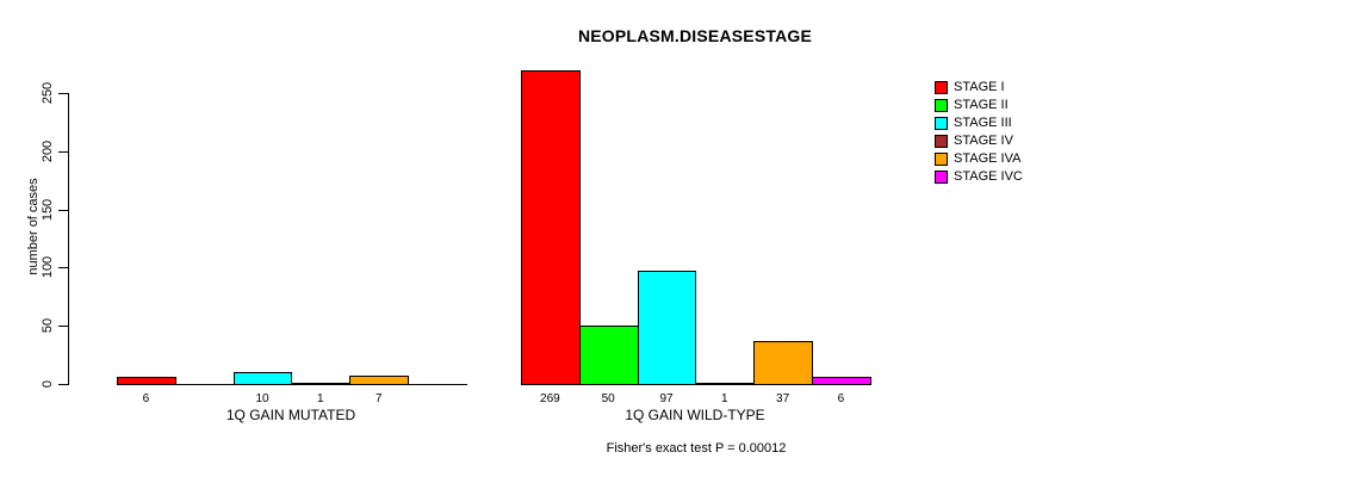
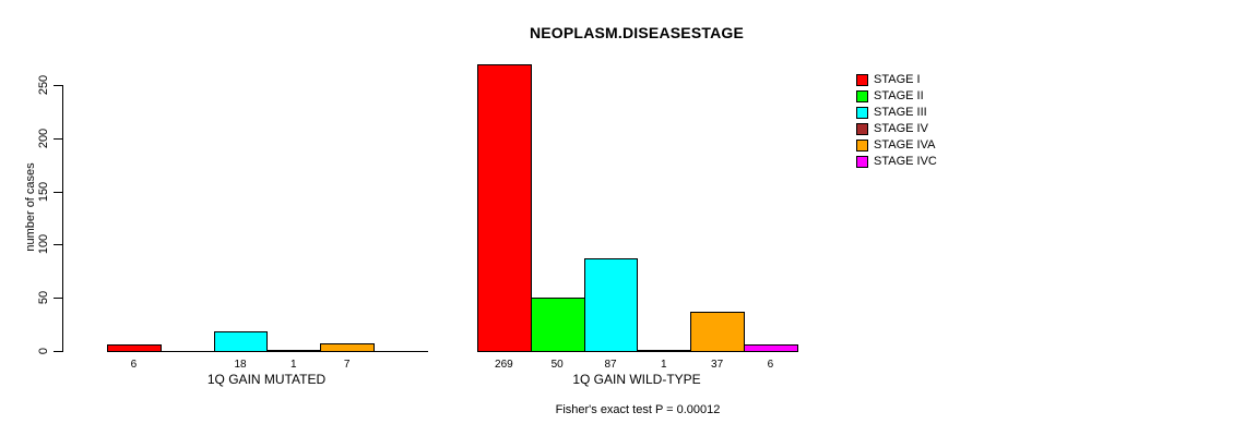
STAGE III/1Q GAIN MUTATED: 10 -> 18
STAGE III/1Q GAIN WILD-TYPE: 97 -> 87
